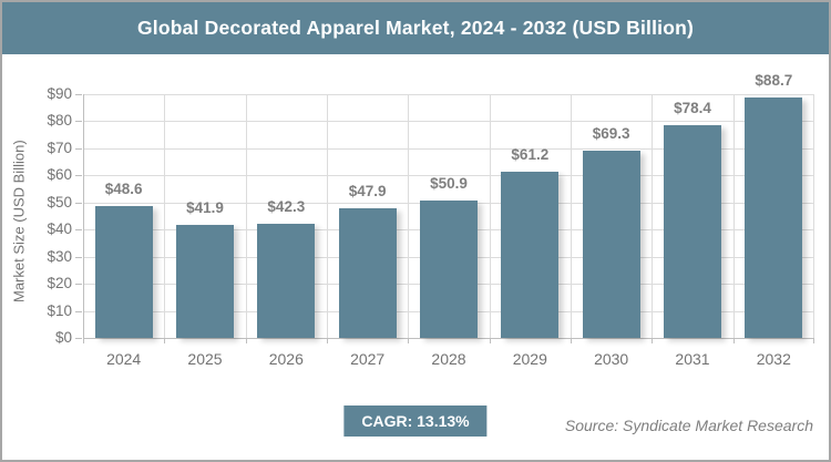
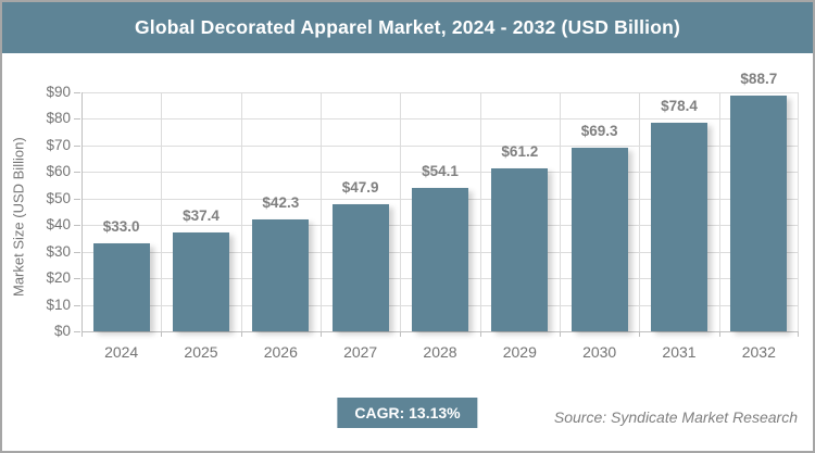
2024: $48.6 -> $33.0
2025: $41.9 -> $37.4
2028: $50.9 -> $54.1
